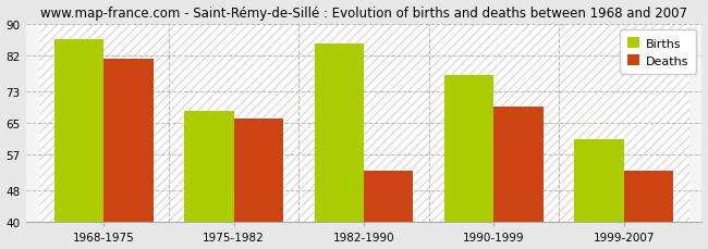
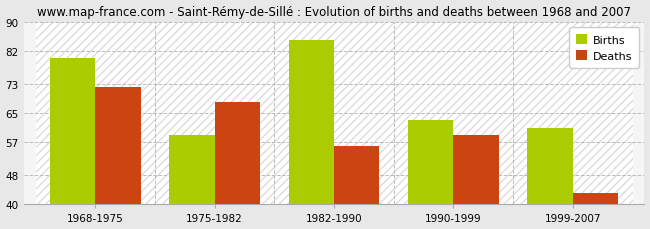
Births/1968-1975: 86 -> 80
Deaths/1968-1975: 81 -> 72
Births/1975-1982: 68 -> 59
Deaths/1975-1982: 66 -> 68
Deaths/1982-1990: 53 -> 56
Births/1990-1999: 77 -> 63
Deaths/1990-1999: 69 -> 59
Deaths/1999-2007: 53 -> 43
